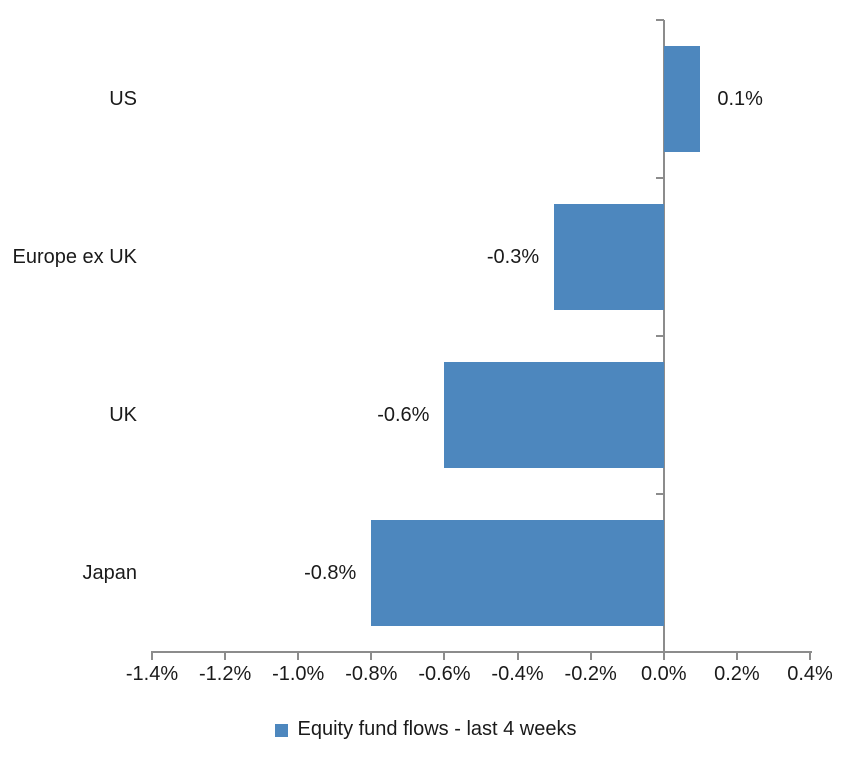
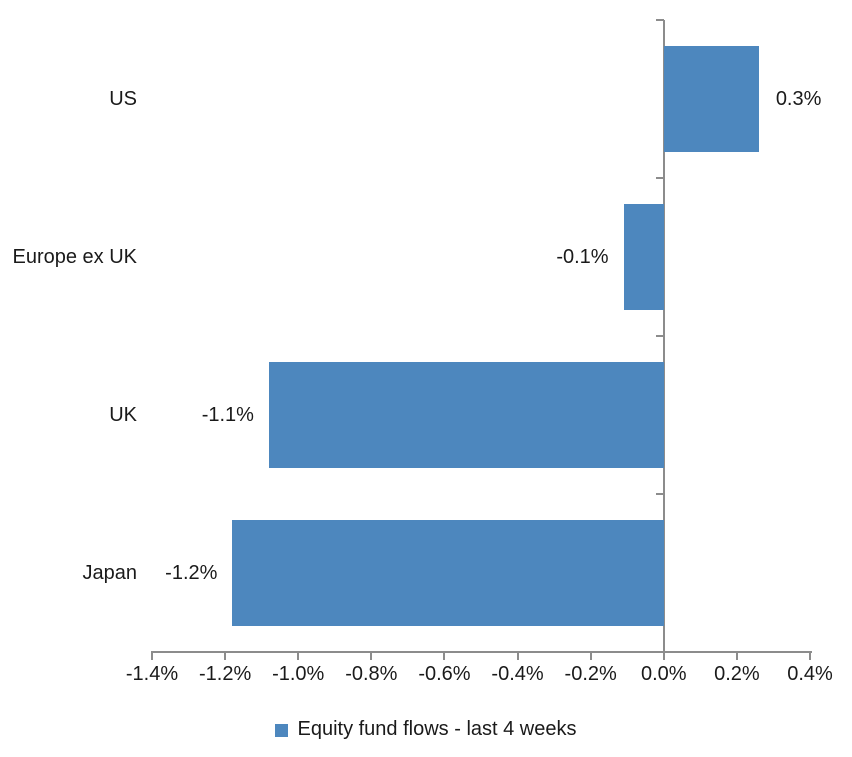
US: 0.1% -> 0.3%
Europe ex UK: -0.3% -> -0.1%
UK: -0.6% -> -1.1%
Japan: -0.8% -> -1.2%
